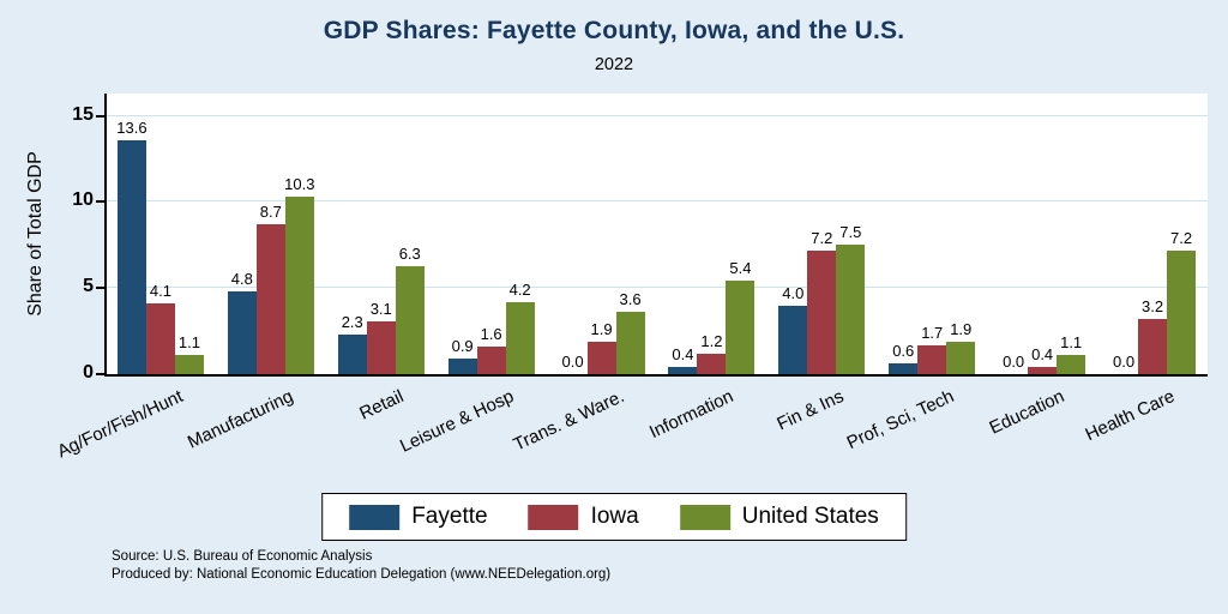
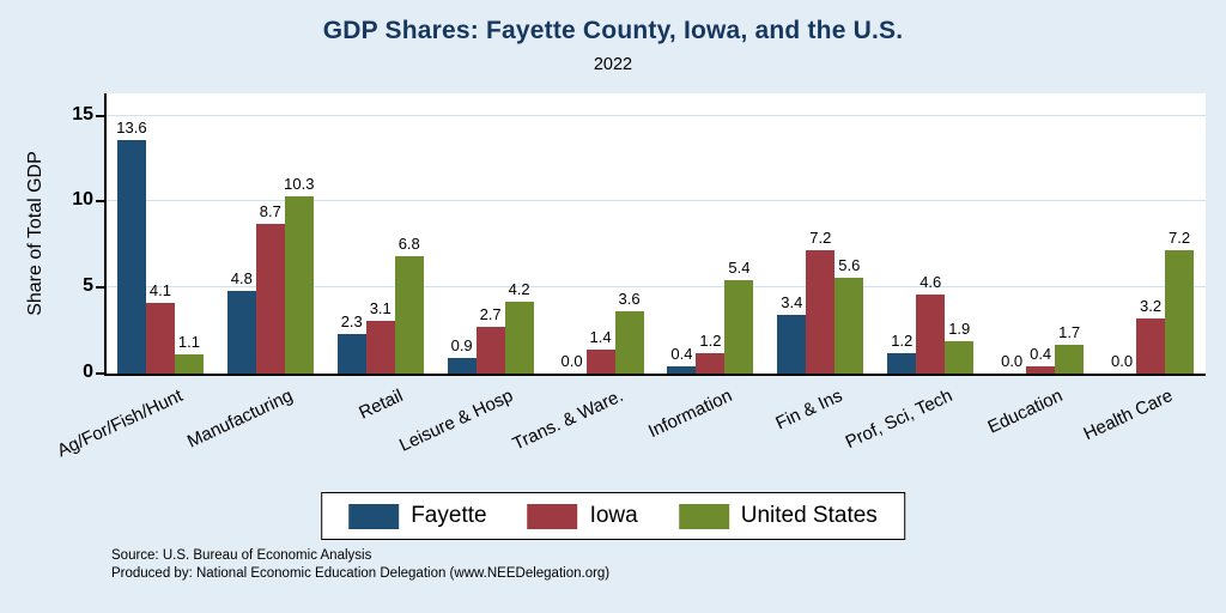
United States/Retail: 6.3 -> 6.8
Iowa/Leisure & Hosp: 1.6 -> 2.7
Iowa/Trans. & Ware.: 1.9 -> 1.4
Fayette/Fin & Ins: 4.0 -> 3.4
United States/Fin & Ins: 7.5 -> 5.6
Fayette/Prof, Sci, Tech: 0.6 -> 1.2
Iowa/Prof, Sci, Tech: 1.7 -> 4.6
United States/Education: 1.1 -> 1.7
